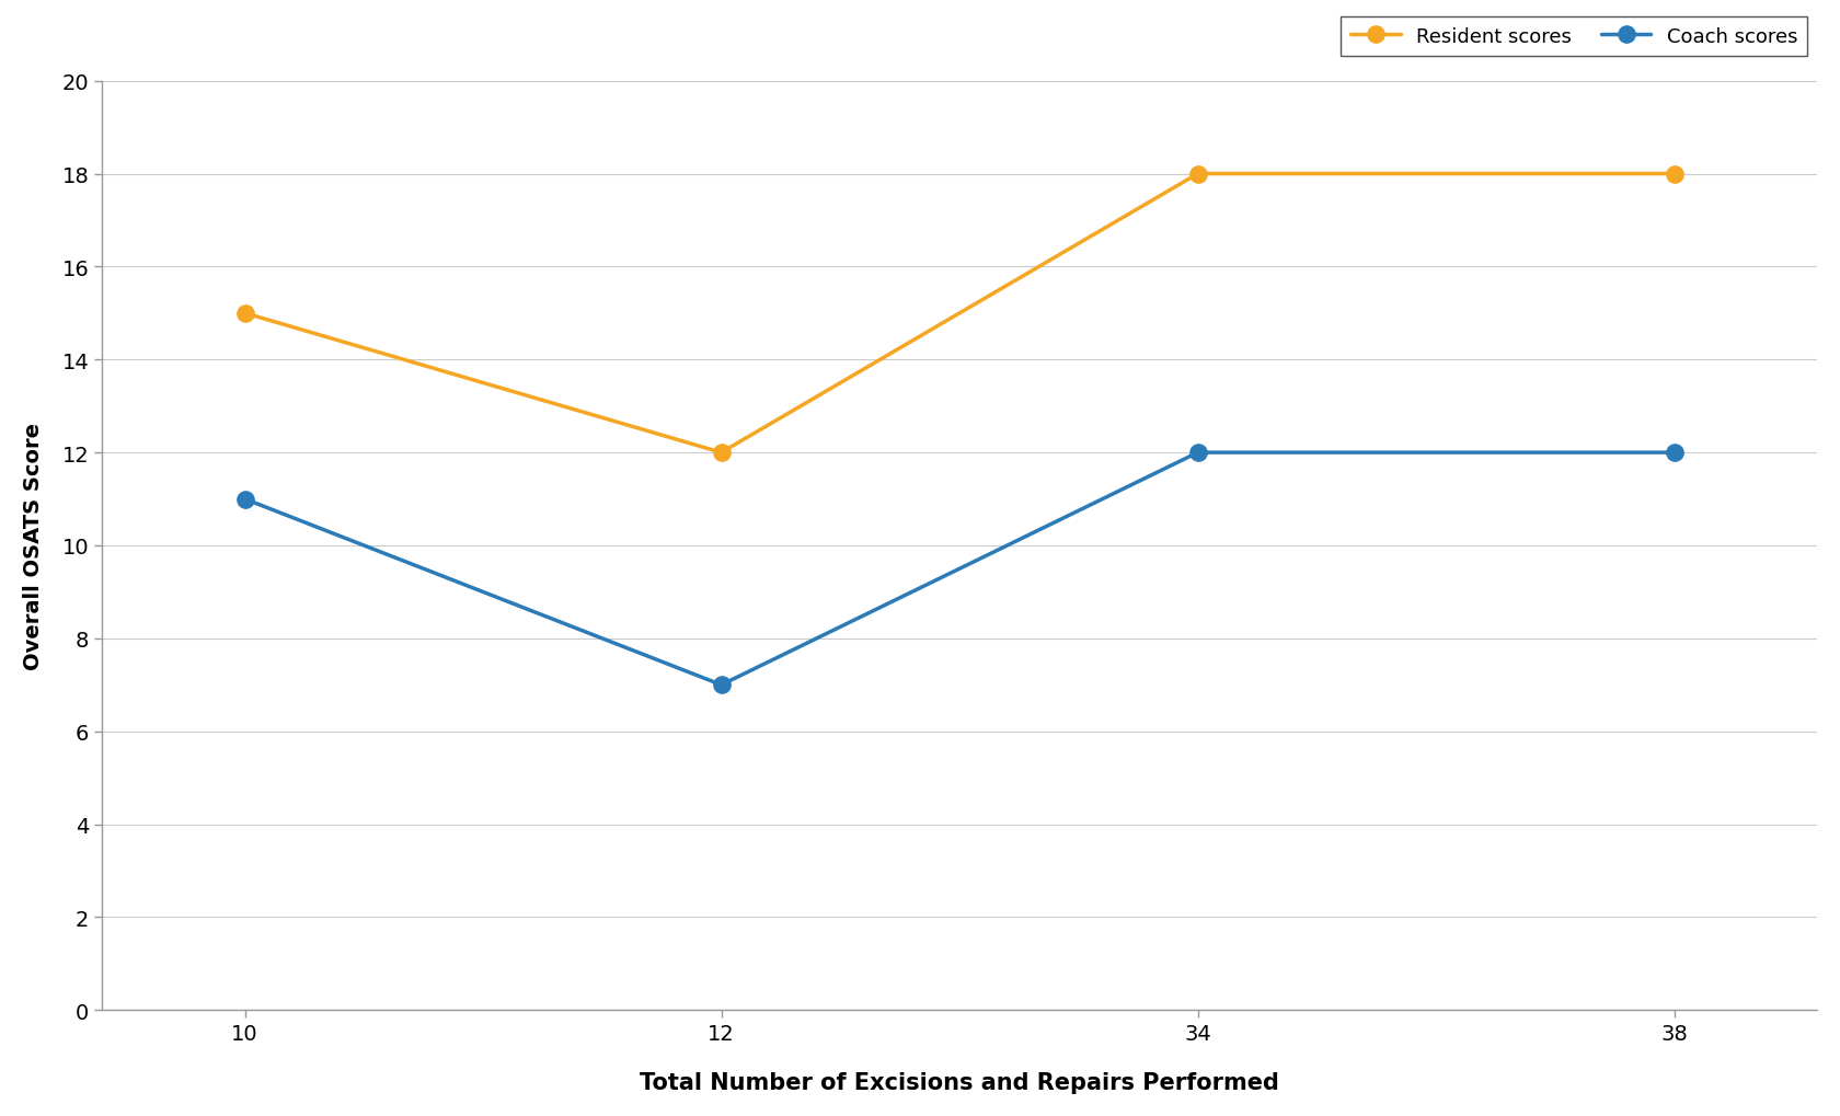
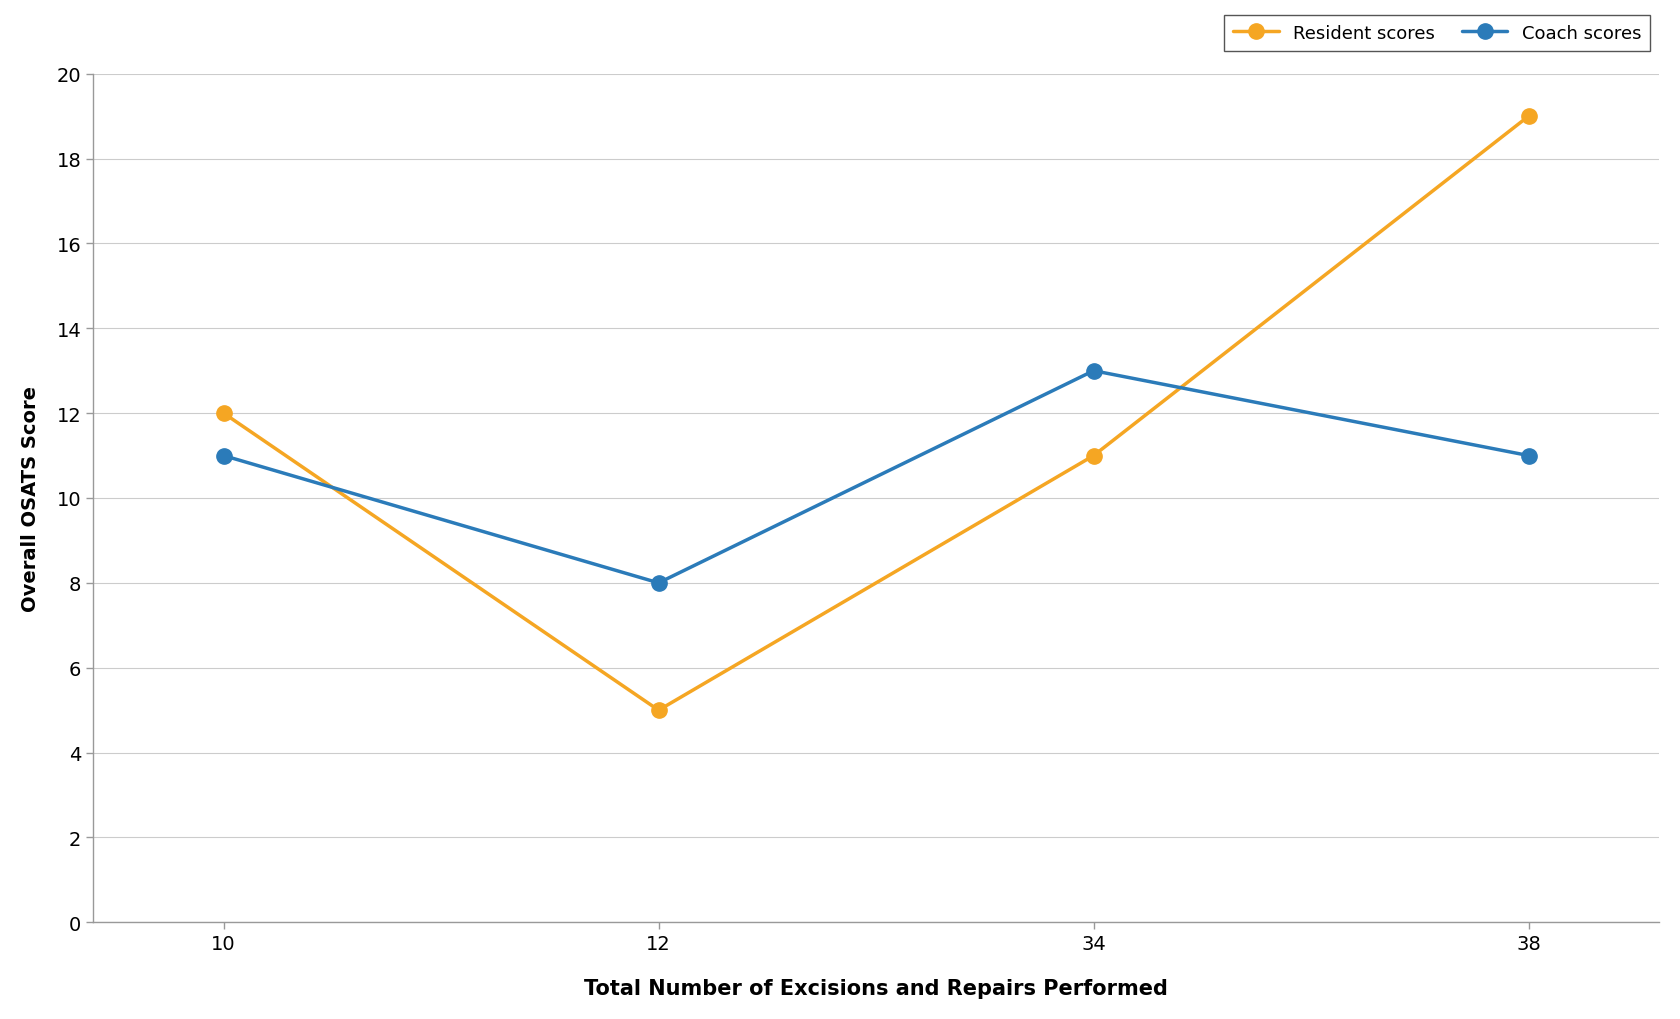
Resident scores/10: 15 -> 12
Resident scores/12: 12 -> 5
Coach scores/12: 7 -> 8
Resident scores/34: 18 -> 11
Coach scores/34: 12 -> 13
Resident scores/38: 18 -> 19
Coach scores/38: 12 -> 11
